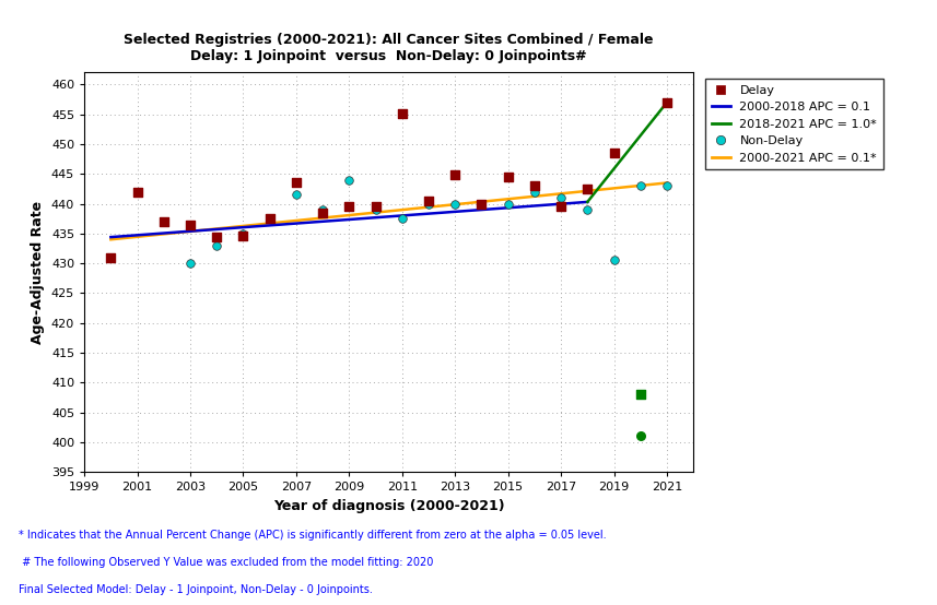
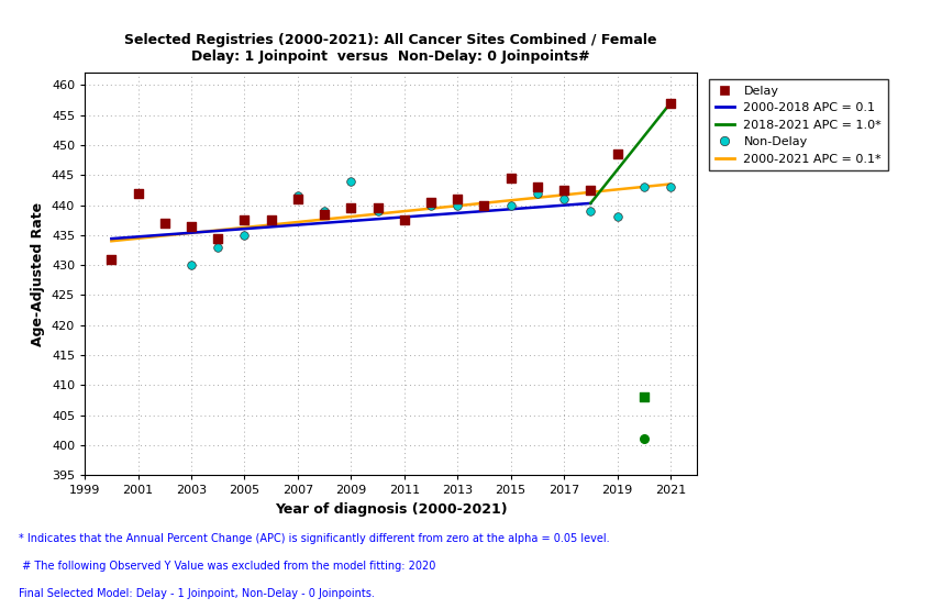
Delay/2005: 434.6 -> 437.5
Delay/2007: 443.6 -> 441.0
Delay/2011: 455.2 -> 437.5
Delay/2013: 444.8 -> 441.0
Delay/2017: 439.6 -> 442.5
Non-Delay/2019: 430.6 -> 438.0
